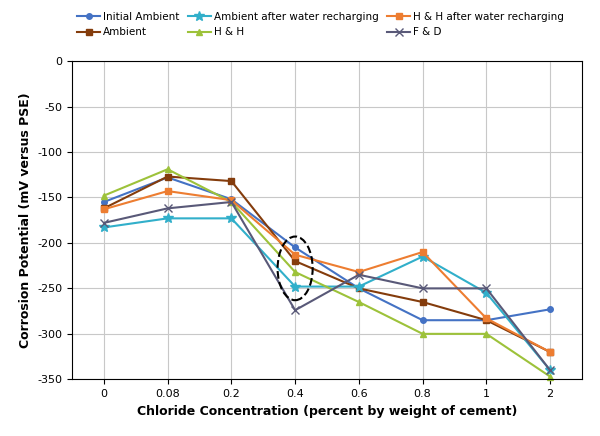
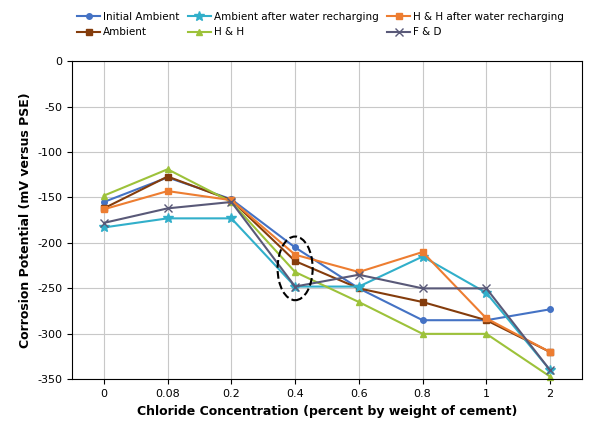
Ambient/0.2: -132 -> -153
F & D/0.4: -274 -> -248
